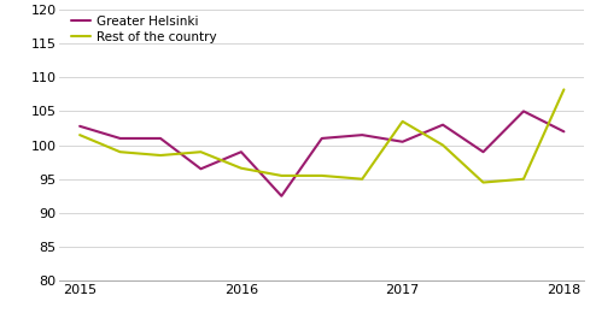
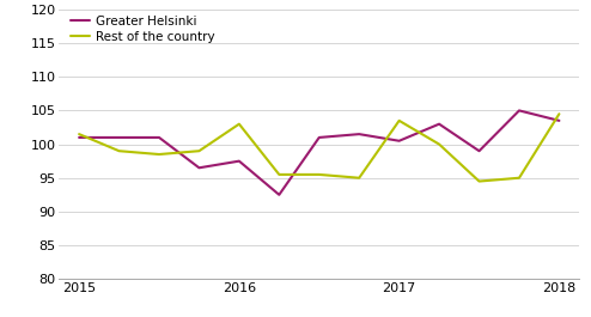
Greater Helsinki/2015: 102.8 -> 101.0
Greater Helsinki/2016: 99.0 -> 97.5
Rest of the country/2016: 96.6 -> 103.0
Greater Helsinki/2018: 102.0 -> 103.5
Rest of the country/2018: 108.2 -> 104.5
